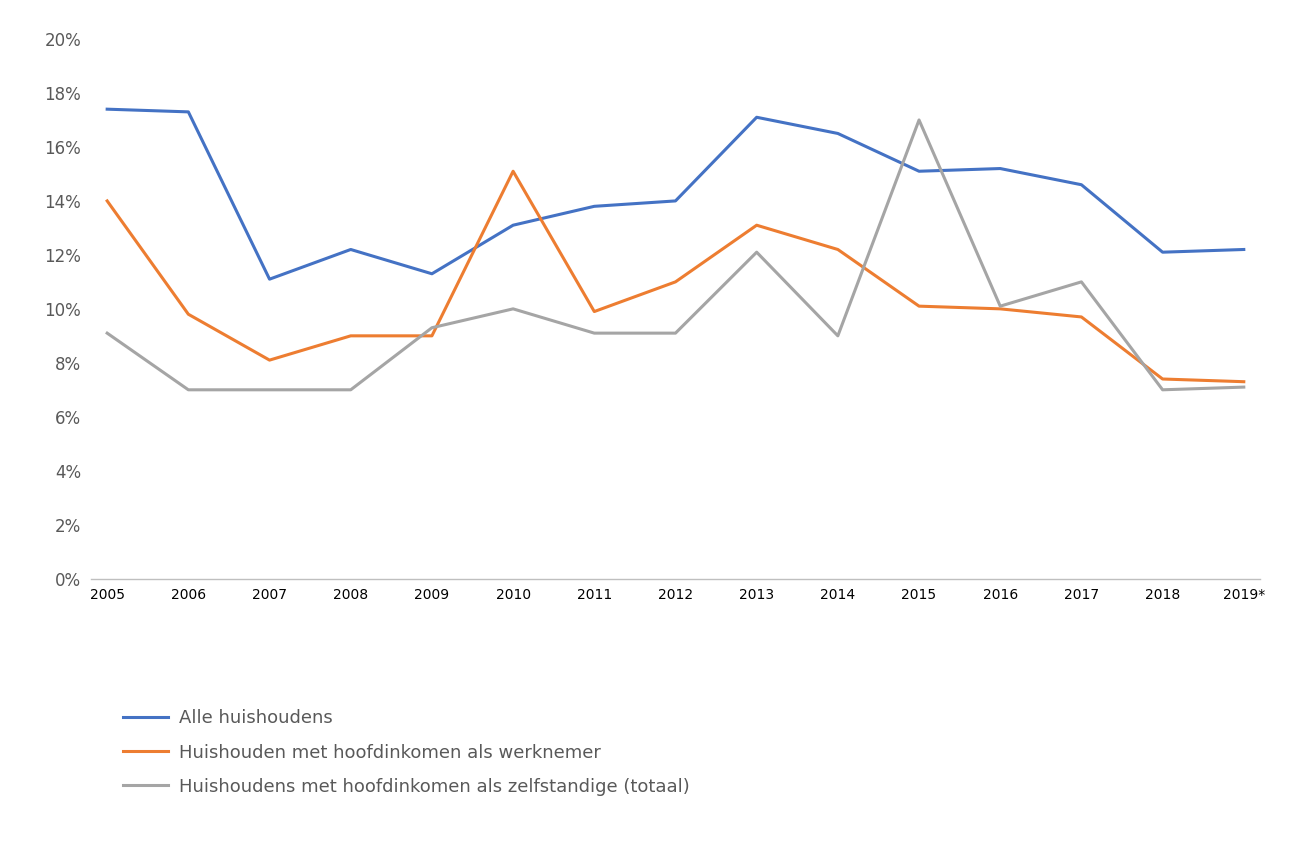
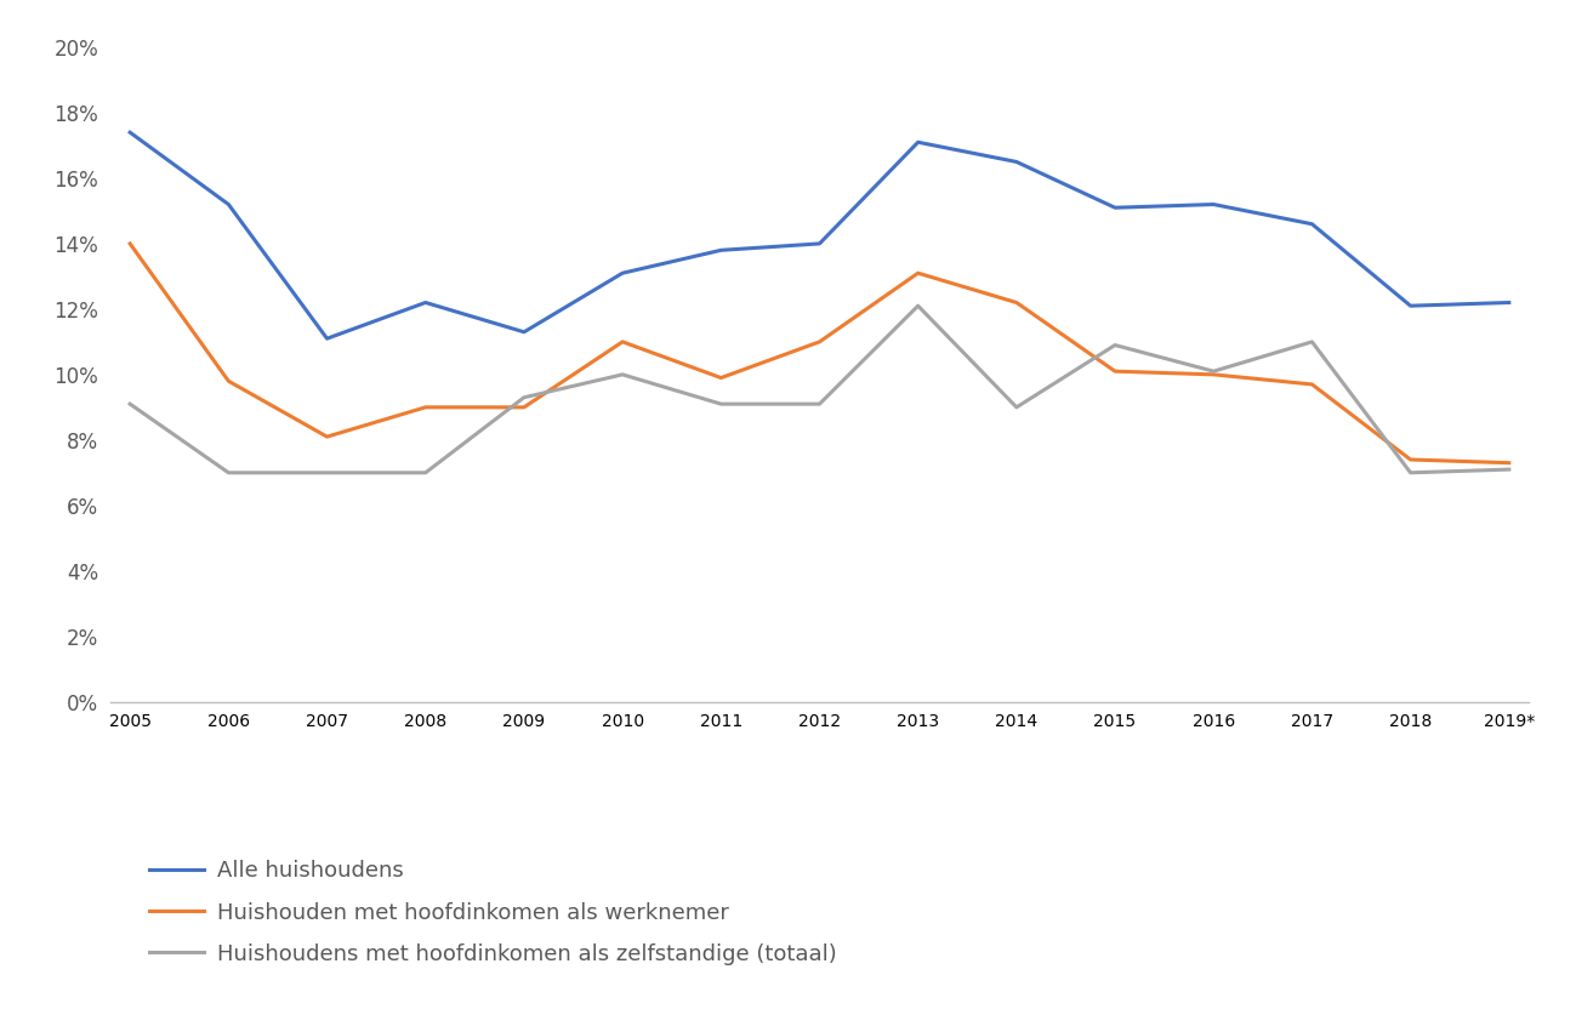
Alle huishoudens/2006: 17.3% -> 15.2%
Huishouden met hoofdinkomen als werknemer/2010: 15.1% -> 11.0%
Huishoudens met hoofdinkomen als zelfstandige (totaal)/2015: 17.0% -> 10.9%
